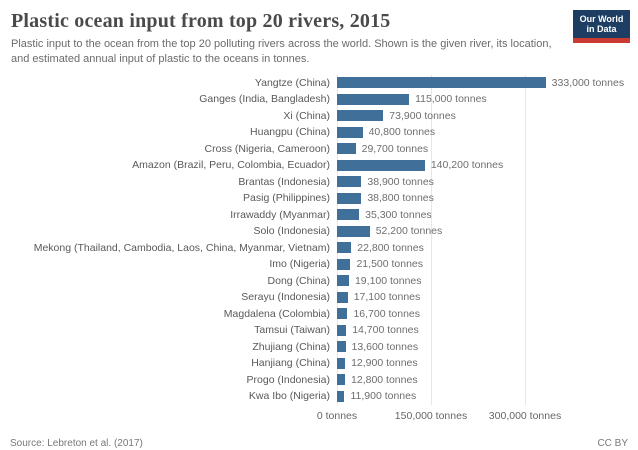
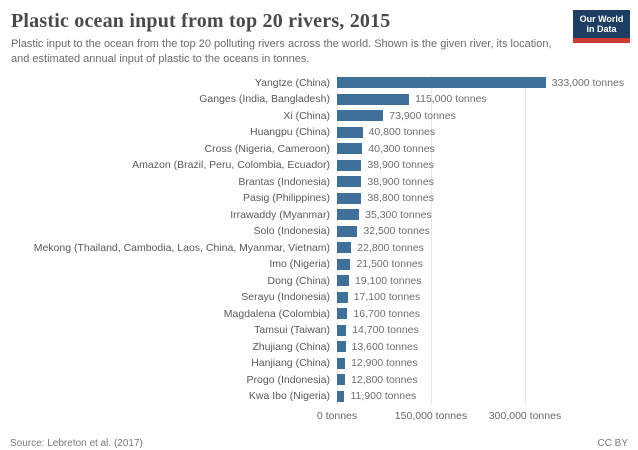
Cross (Nigeria, Cameroon): 29,700 -> 40,300
Amazon (Brazil, Peru, Colombia, Ecuador): 140,200 -> 38,900
Solo (Indonesia): 52,200 -> 32,500
